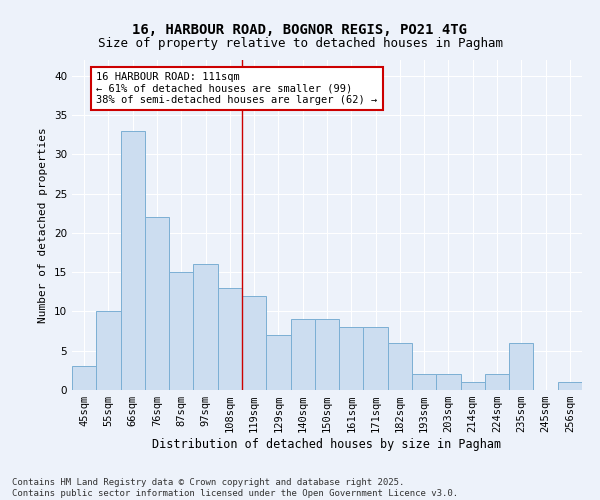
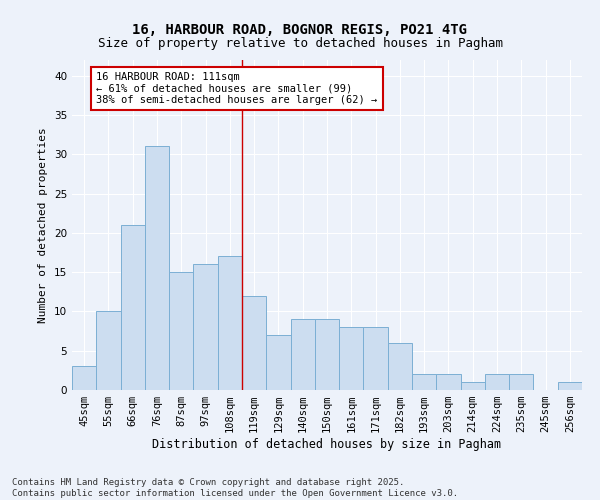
66sqm: 33 -> 21
76sqm: 22 -> 31
108sqm: 13 -> 17
235sqm: 6 -> 2
